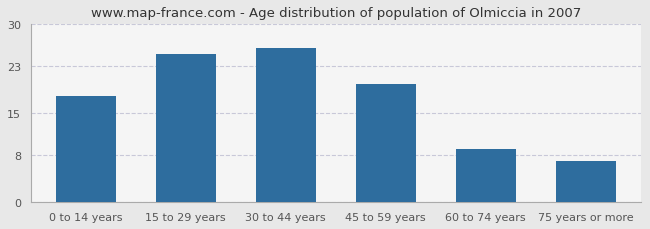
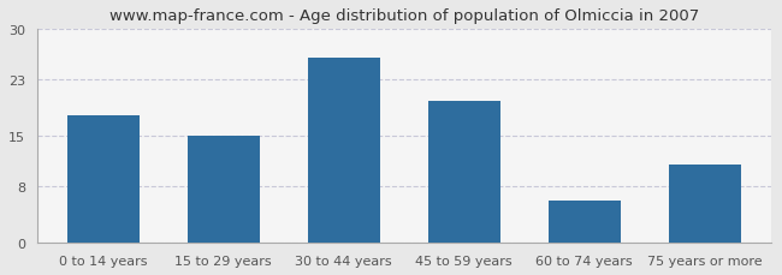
15 to 29 years: 25 -> 15
60 to 74 years: 9 -> 6
75 years or more: 7 -> 11
